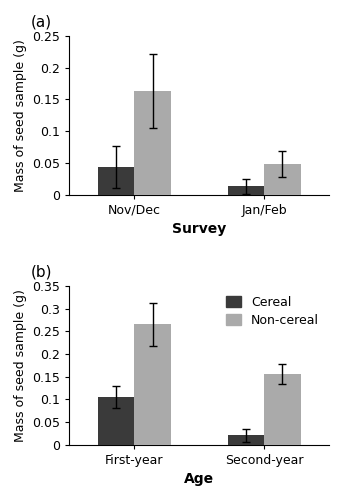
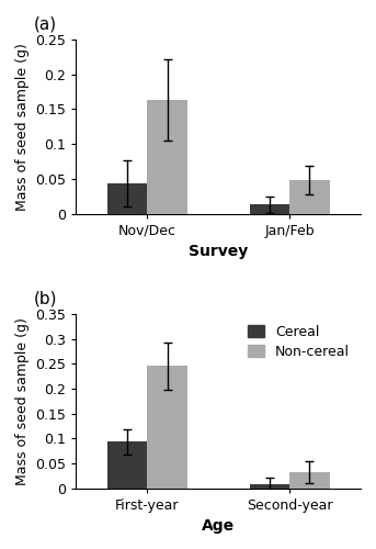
Cereal/First-year: 0.105 -> 0.093
Non-cereal/First-year: 0.265 -> 0.245
Cereal/Second-year: 0.020 -> 0.007
Non-cereal/Second-year: 0.155 -> 0.032
